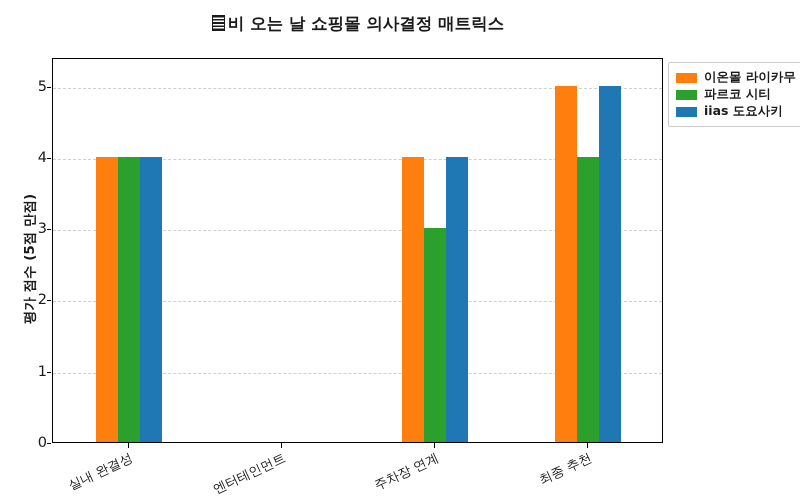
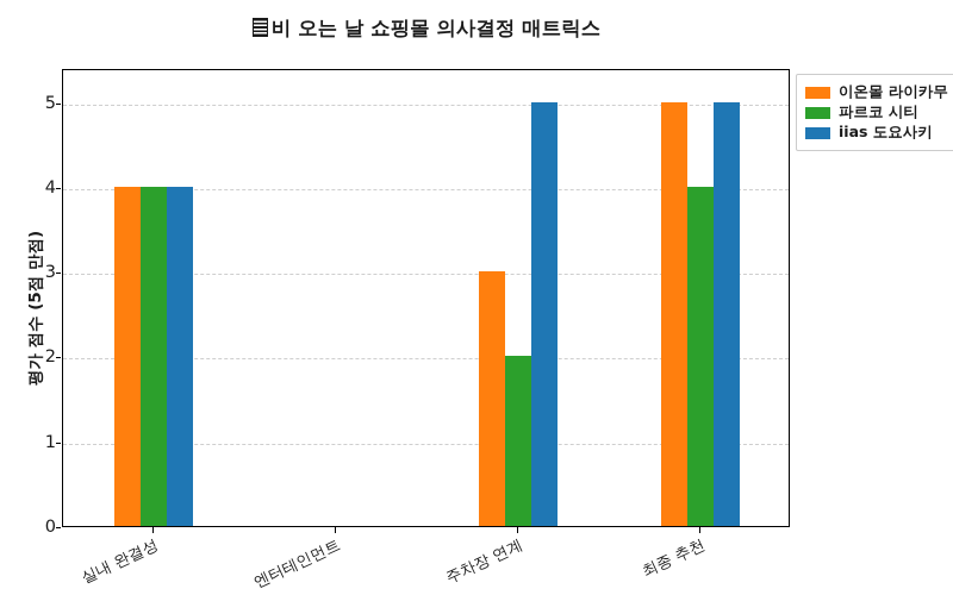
이온몰 라이카무/주차장 연계: 4 -> 3
파르코 시티/주차장 연계: 3 -> 2
iias 도요사키/주차장 연계: 4 -> 5
